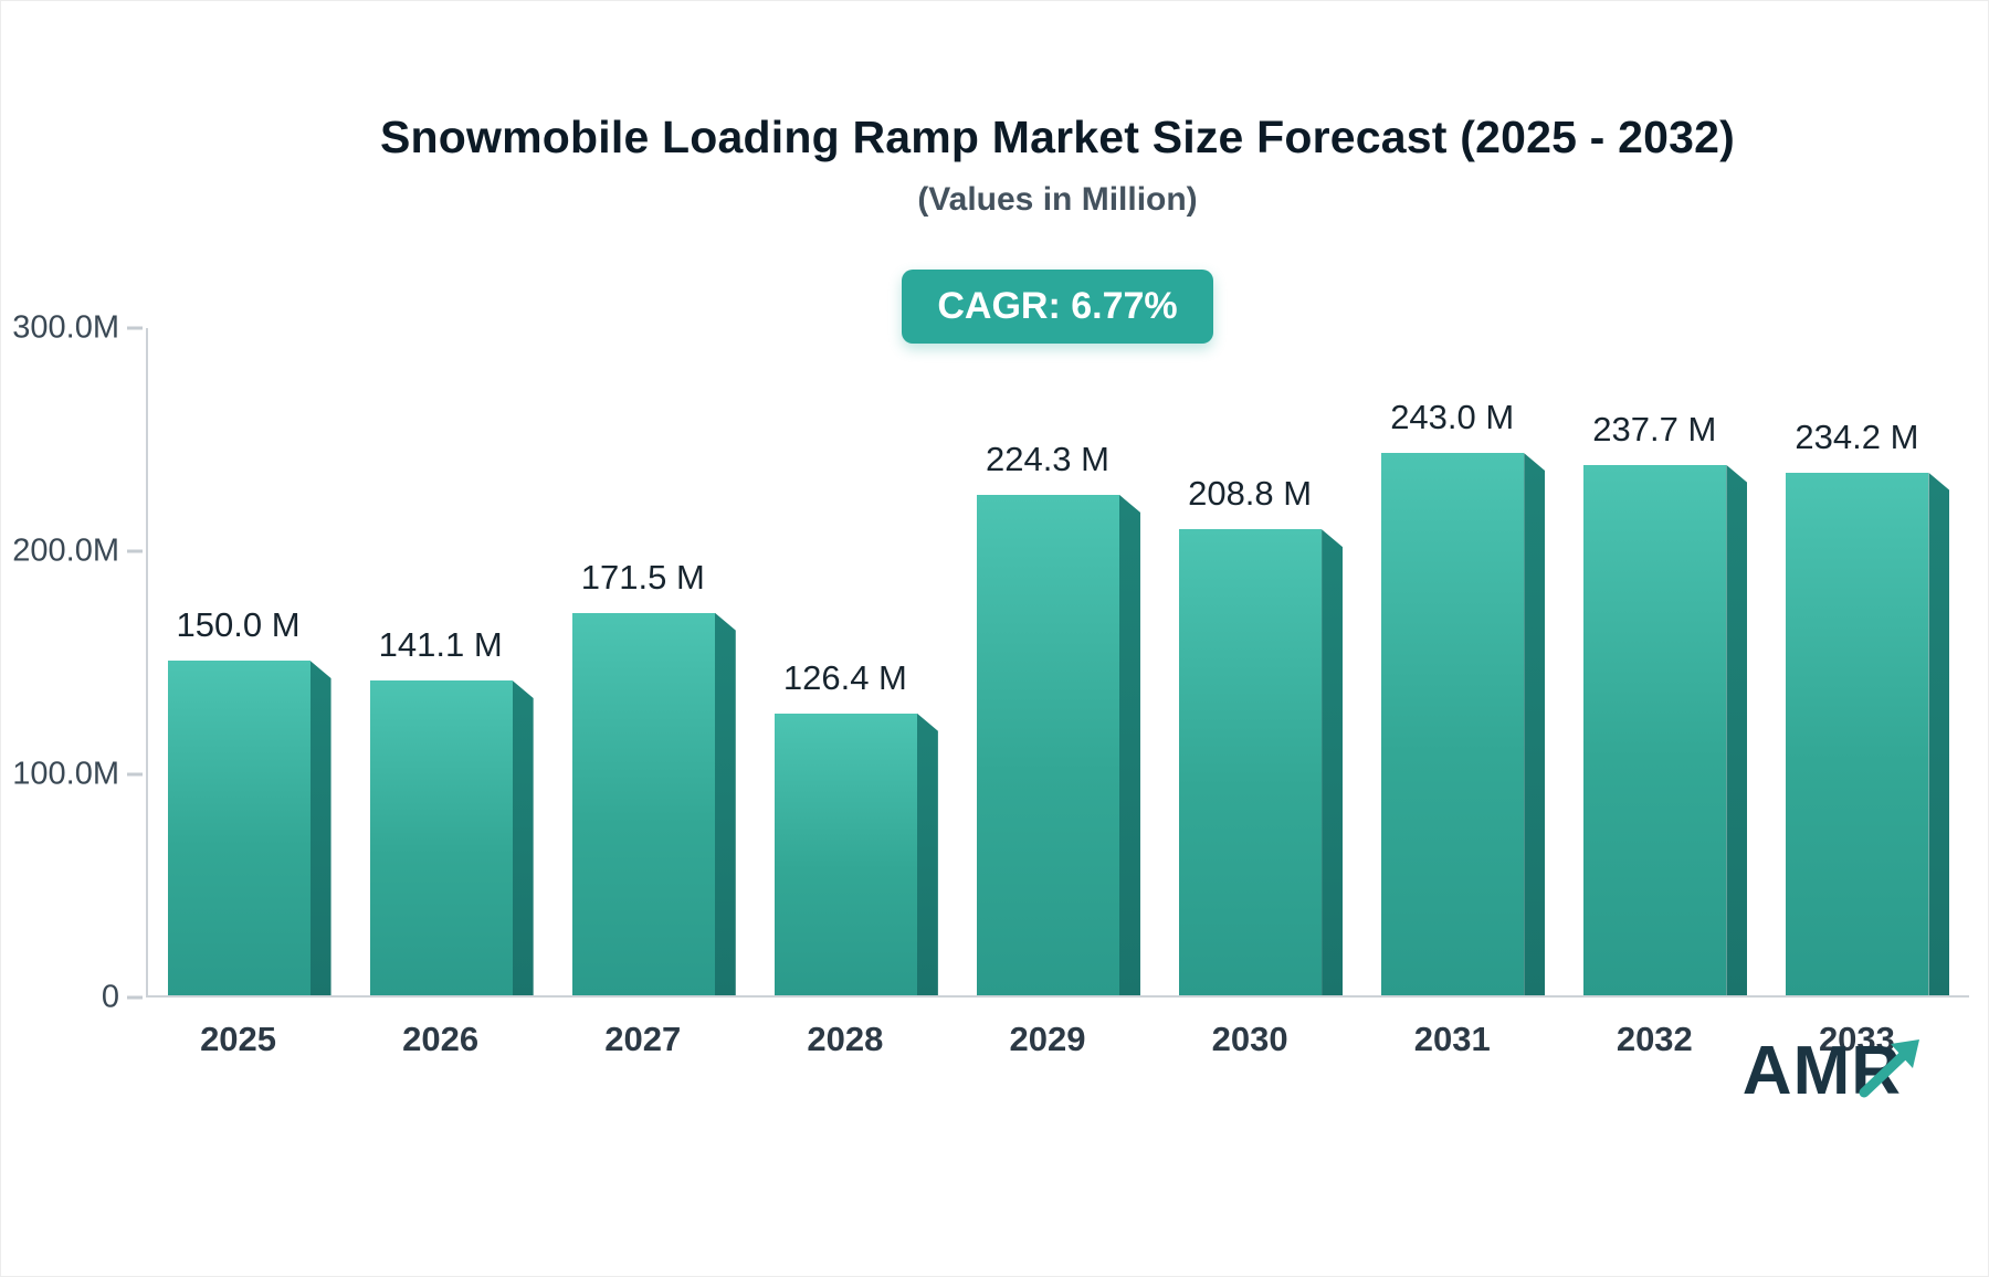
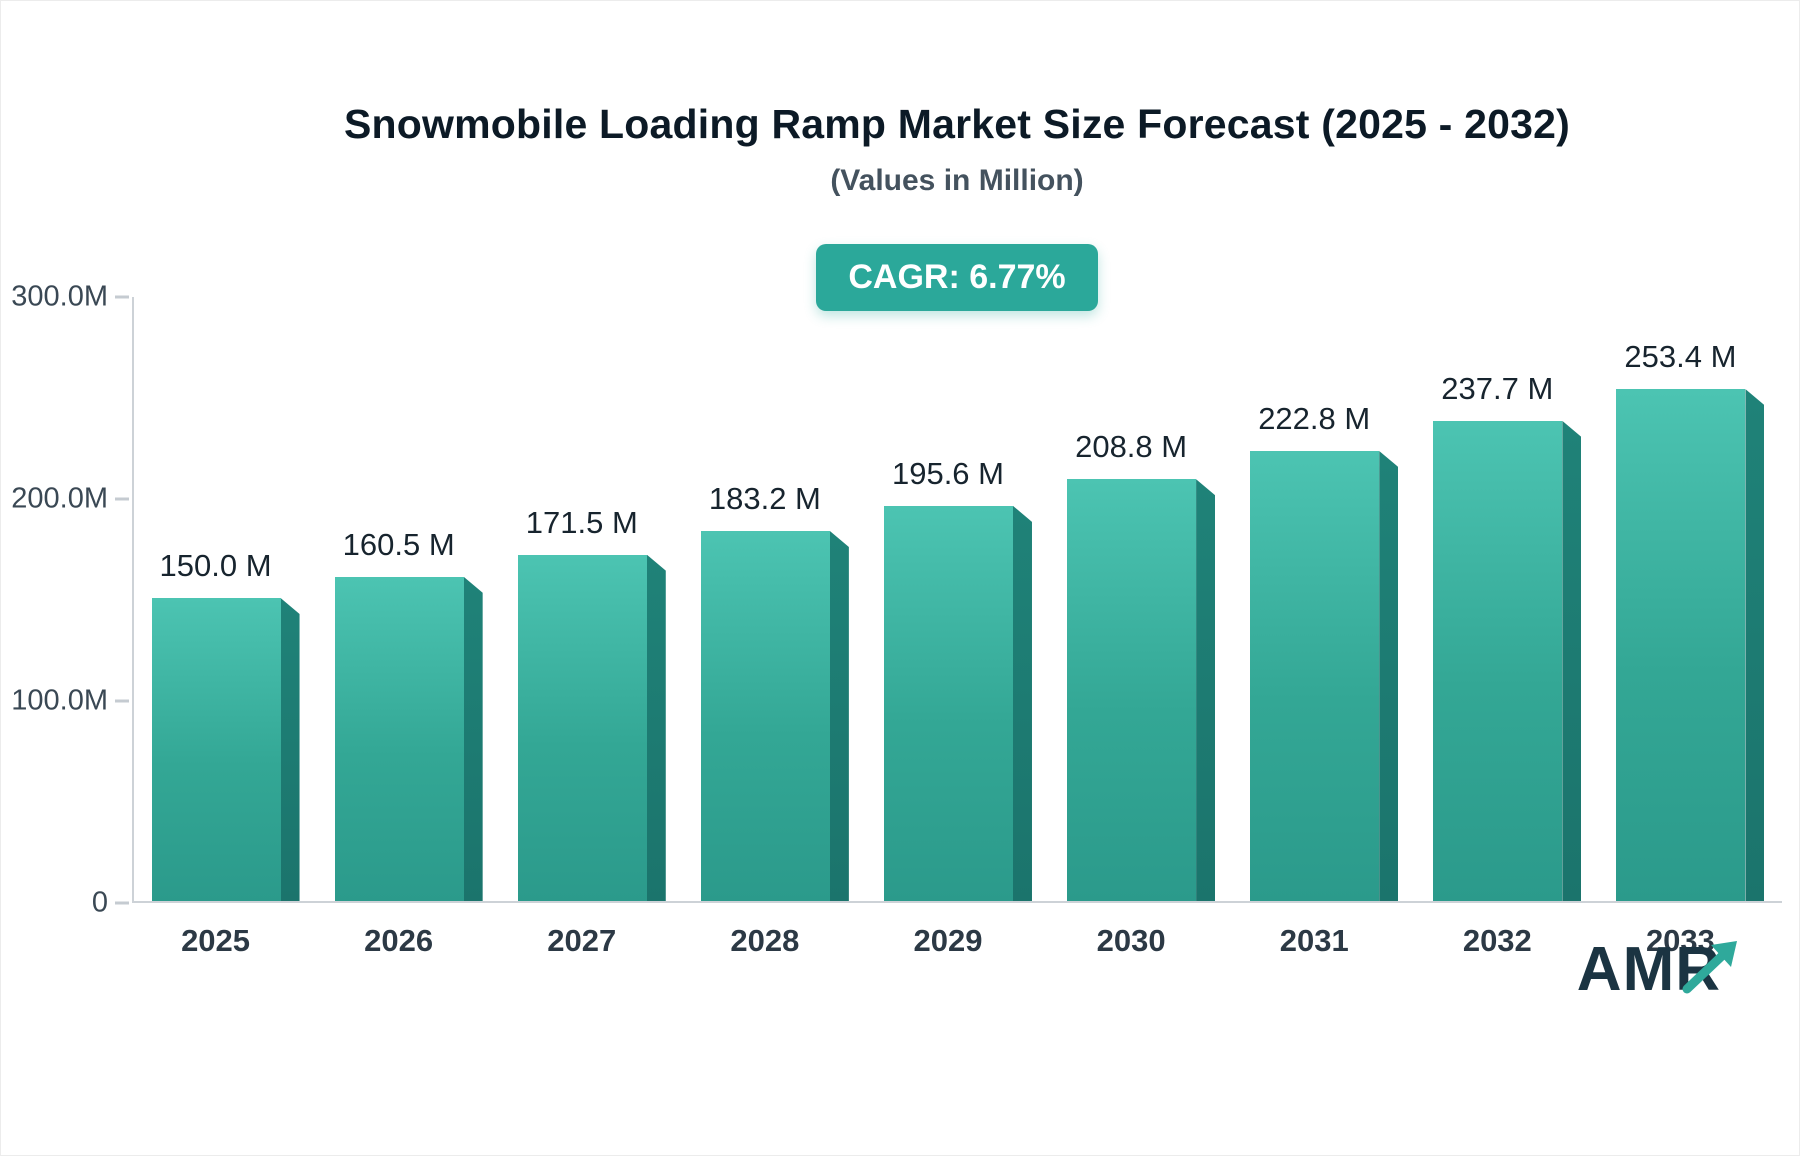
2026: 141.1 -> 160.5
2028: 126.4 -> 183.2
2029: 224.3 -> 195.6
2031: 243.0 -> 222.8
2033: 234.2 -> 253.4
